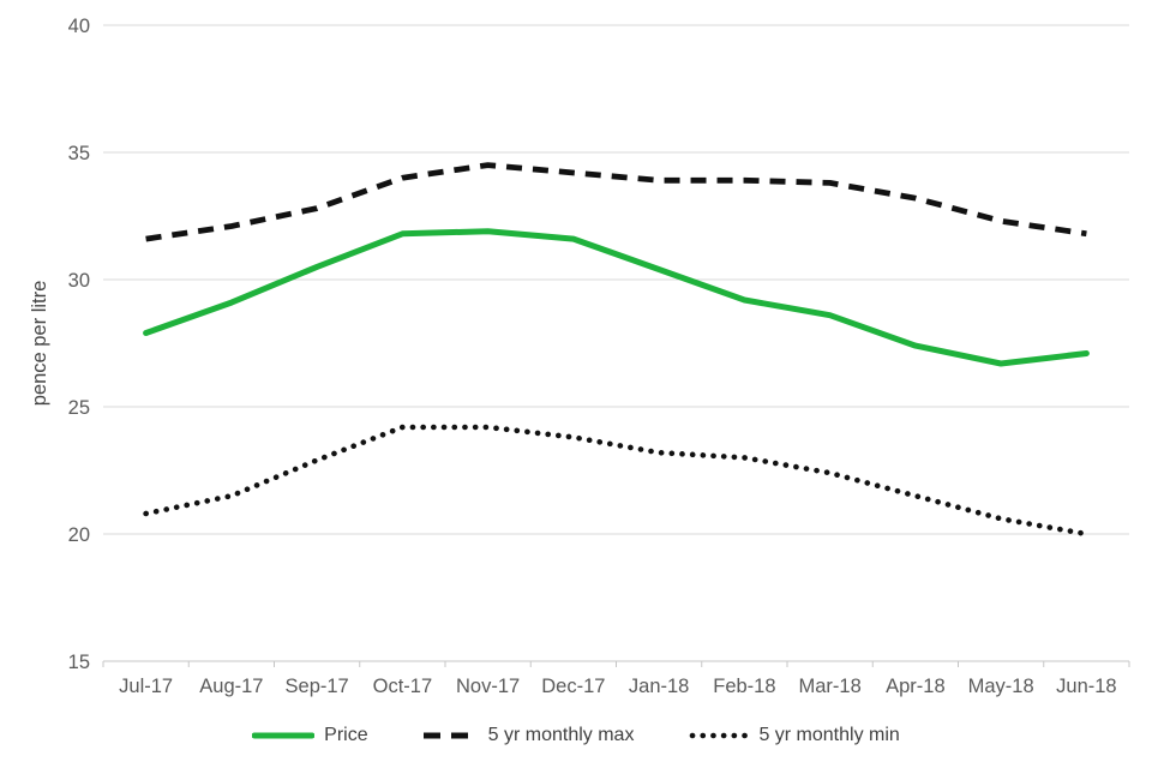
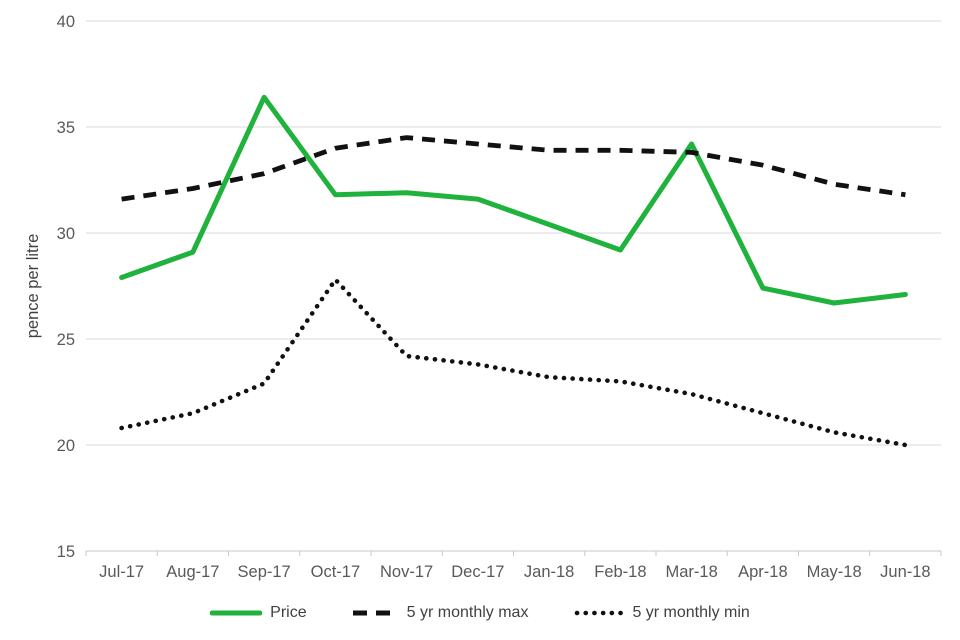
Price/Sep-17: 30.5 -> 36.4
5 yr monthly min/Oct-17: 24.2 -> 27.8
Price/Mar-18: 28.6 -> 34.2
